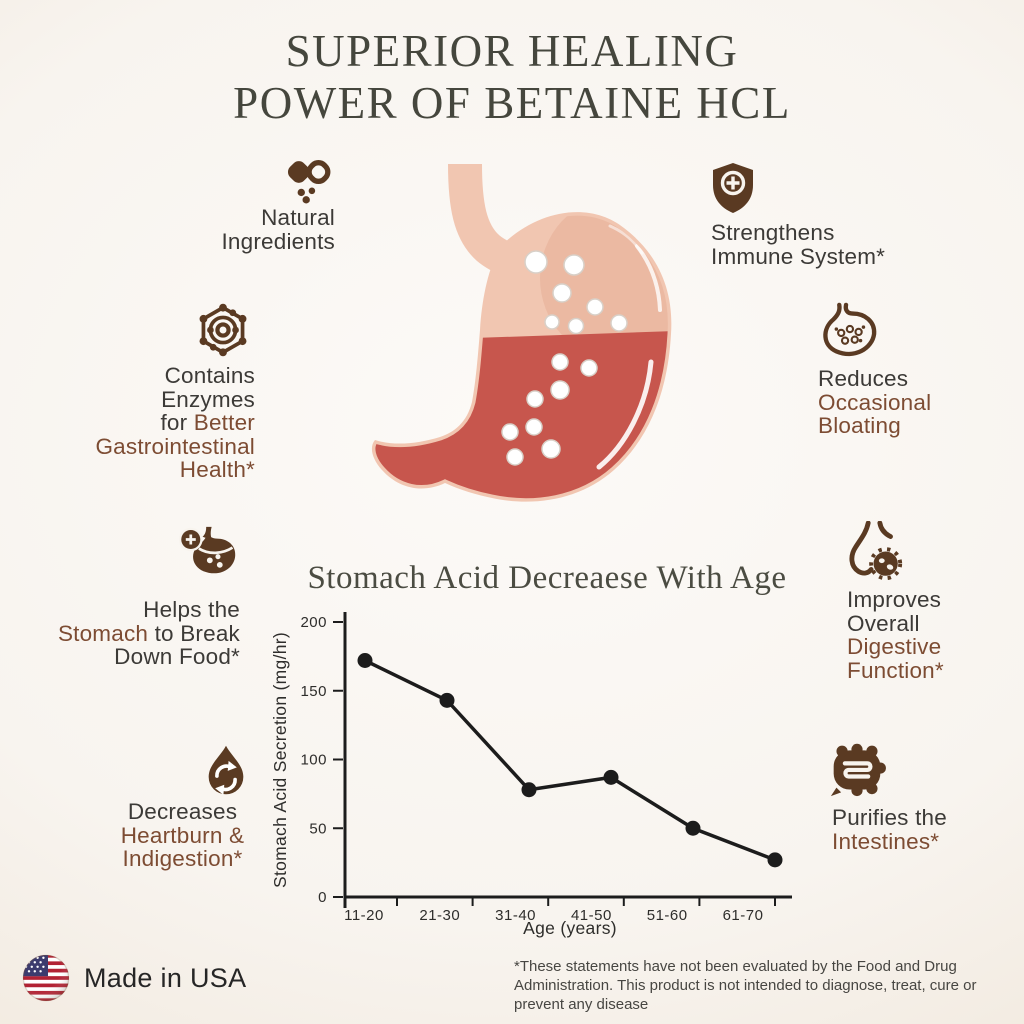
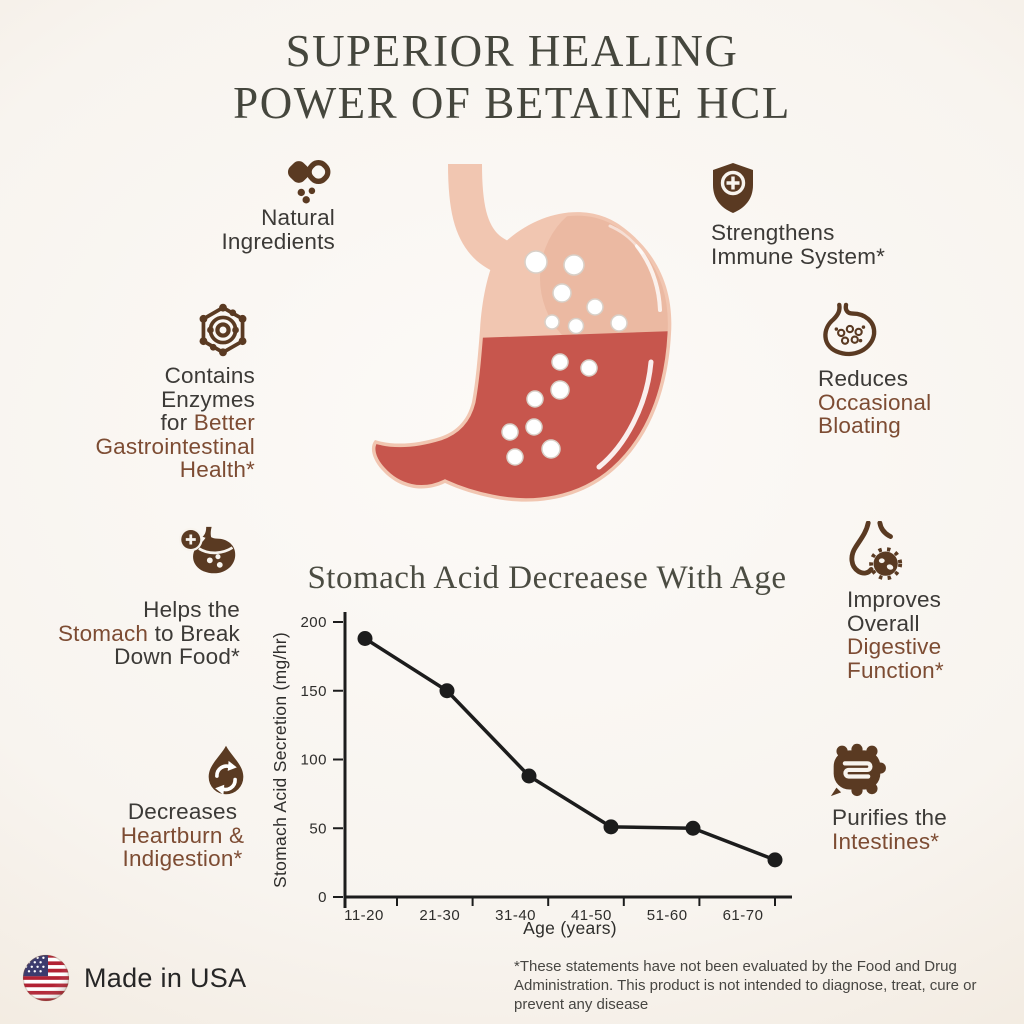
11-20: 172 -> 188
21-30: 143 -> 150
31-40: 78 -> 88
41-50: 87 -> 51
